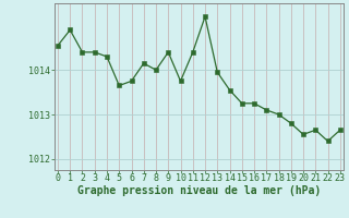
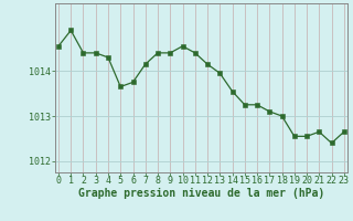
8: 1014.00 -> 1014.40
10: 1013.75 -> 1014.55
12: 1015.20 -> 1014.15
19: 1012.80 -> 1012.55
